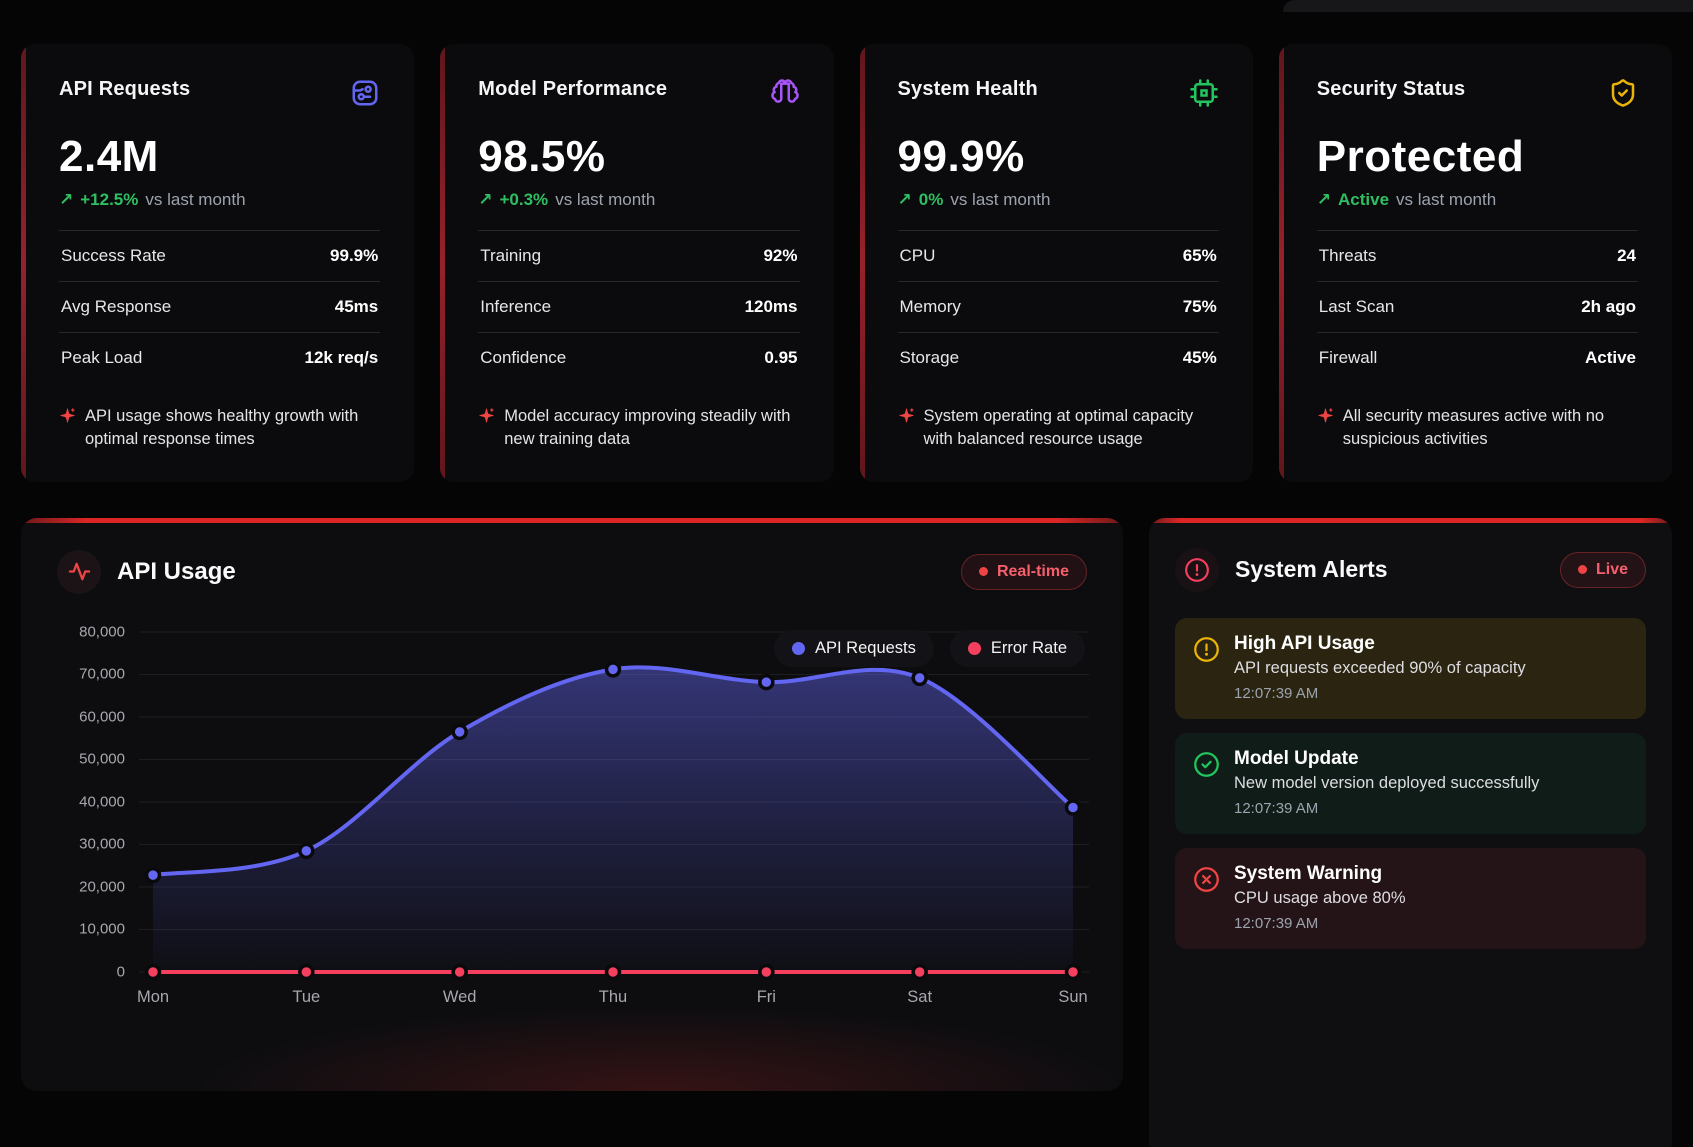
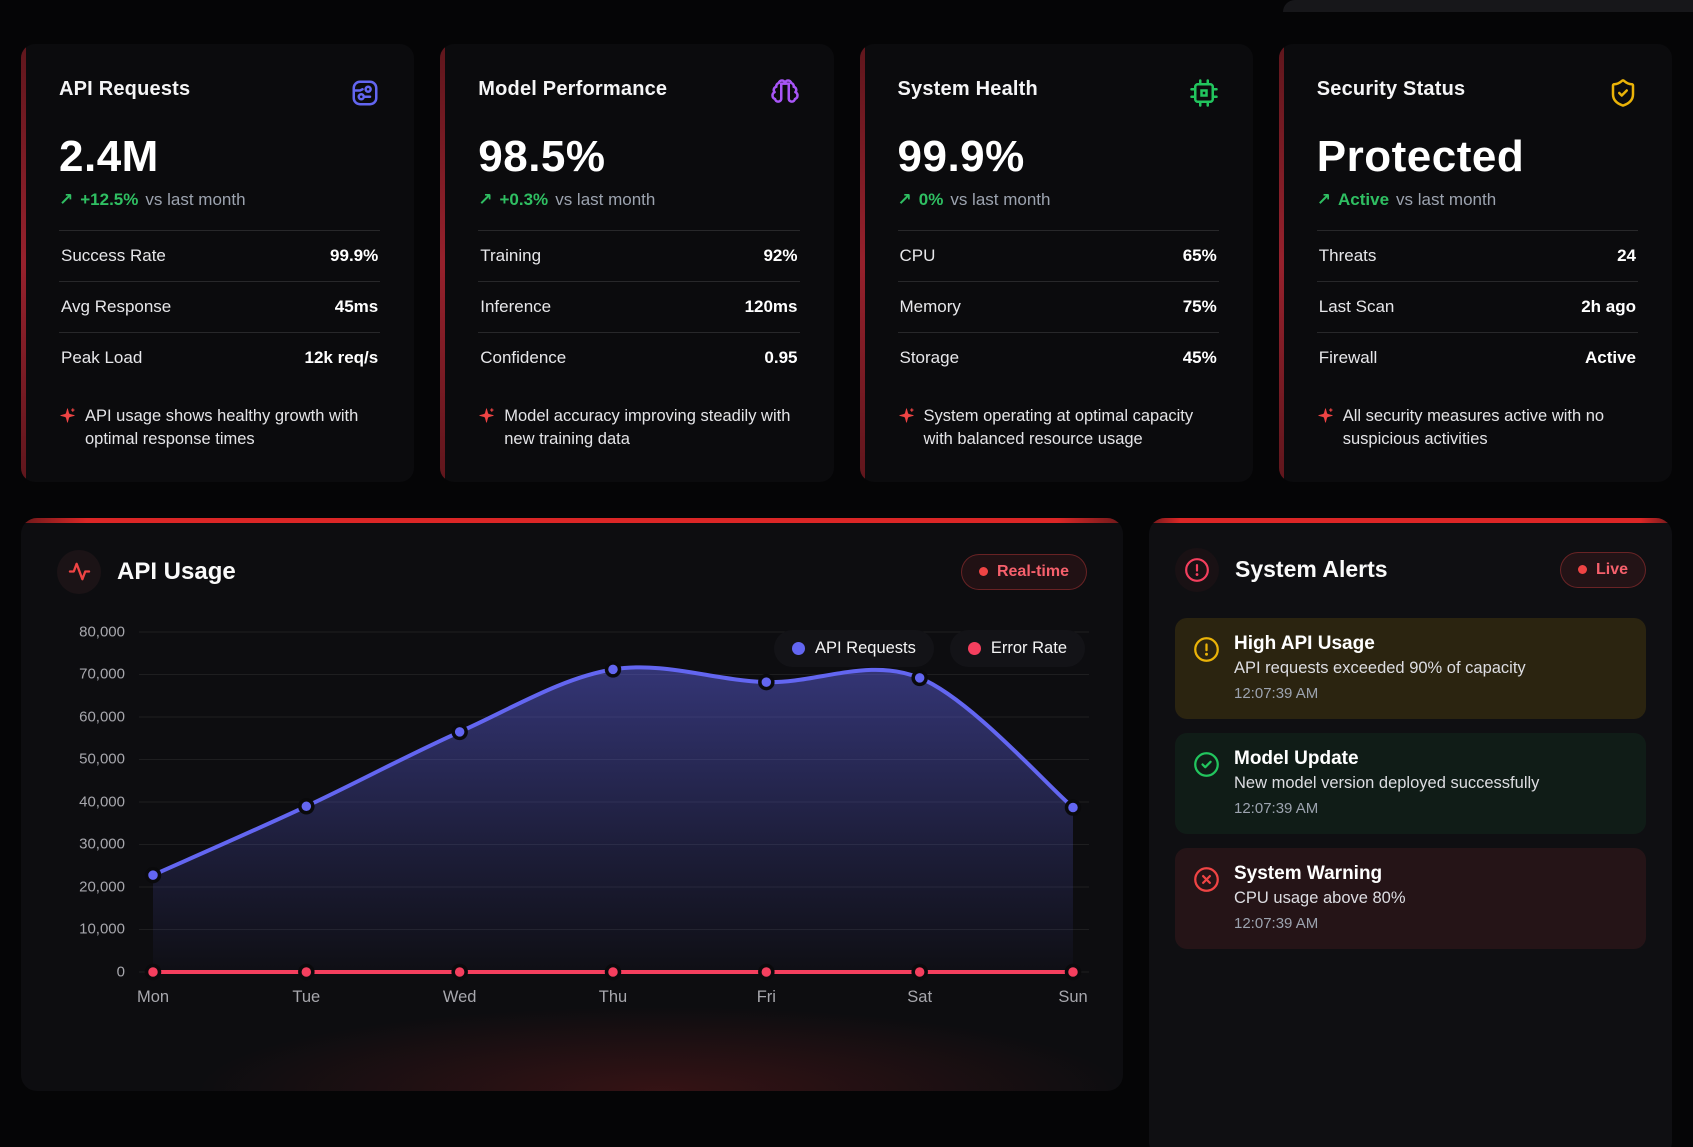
API Requests/Tue: 28000 -> 39000
